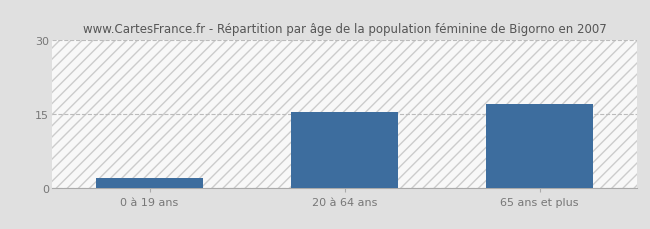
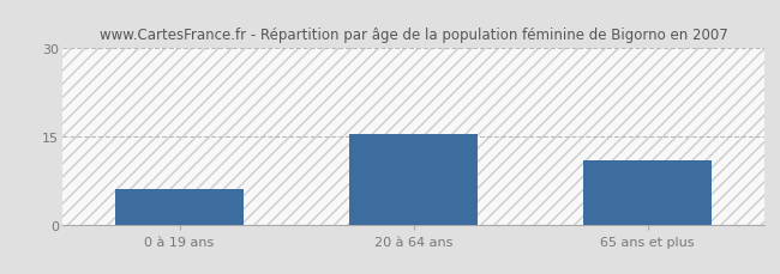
0 à 19 ans: 2.0 -> 6.0
65 ans et plus: 17.0 -> 11.0
